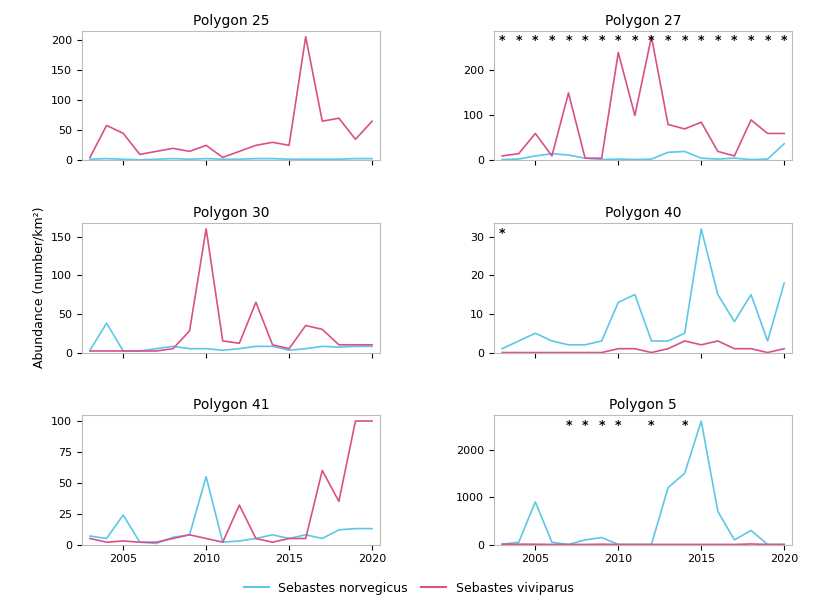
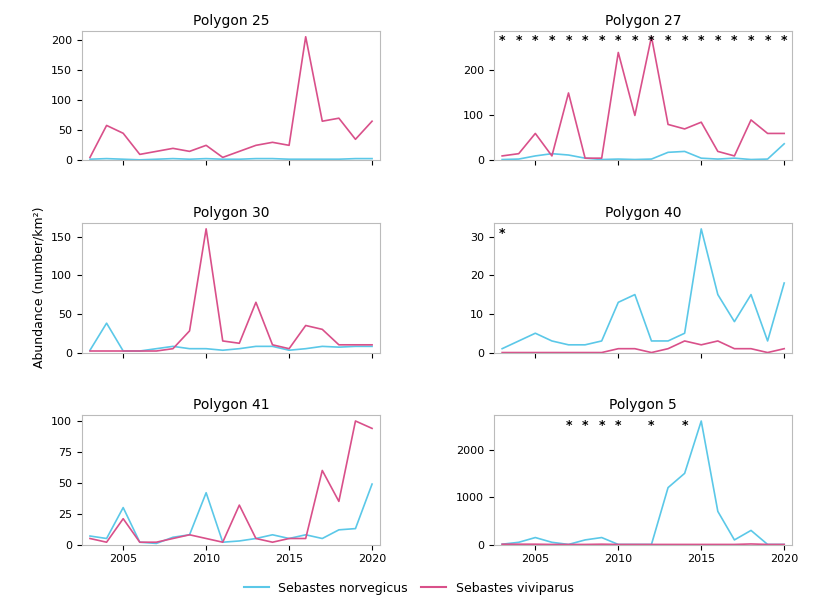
Polygon 41/Sebastes norvegicus/2005: 24 -> 30
Polygon 41/Sebastes viviparus/2005: 3 -> 21
Polygon 41/Sebastes norvegicus/2010: 55 -> 42
Polygon 41/Sebastes norvegicus/2020: 13 -> 49
Polygon 41/Sebastes viviparus/2020: 100 -> 94
Polygon 5/Sebastes norvegicus/2005: 900 -> 150
